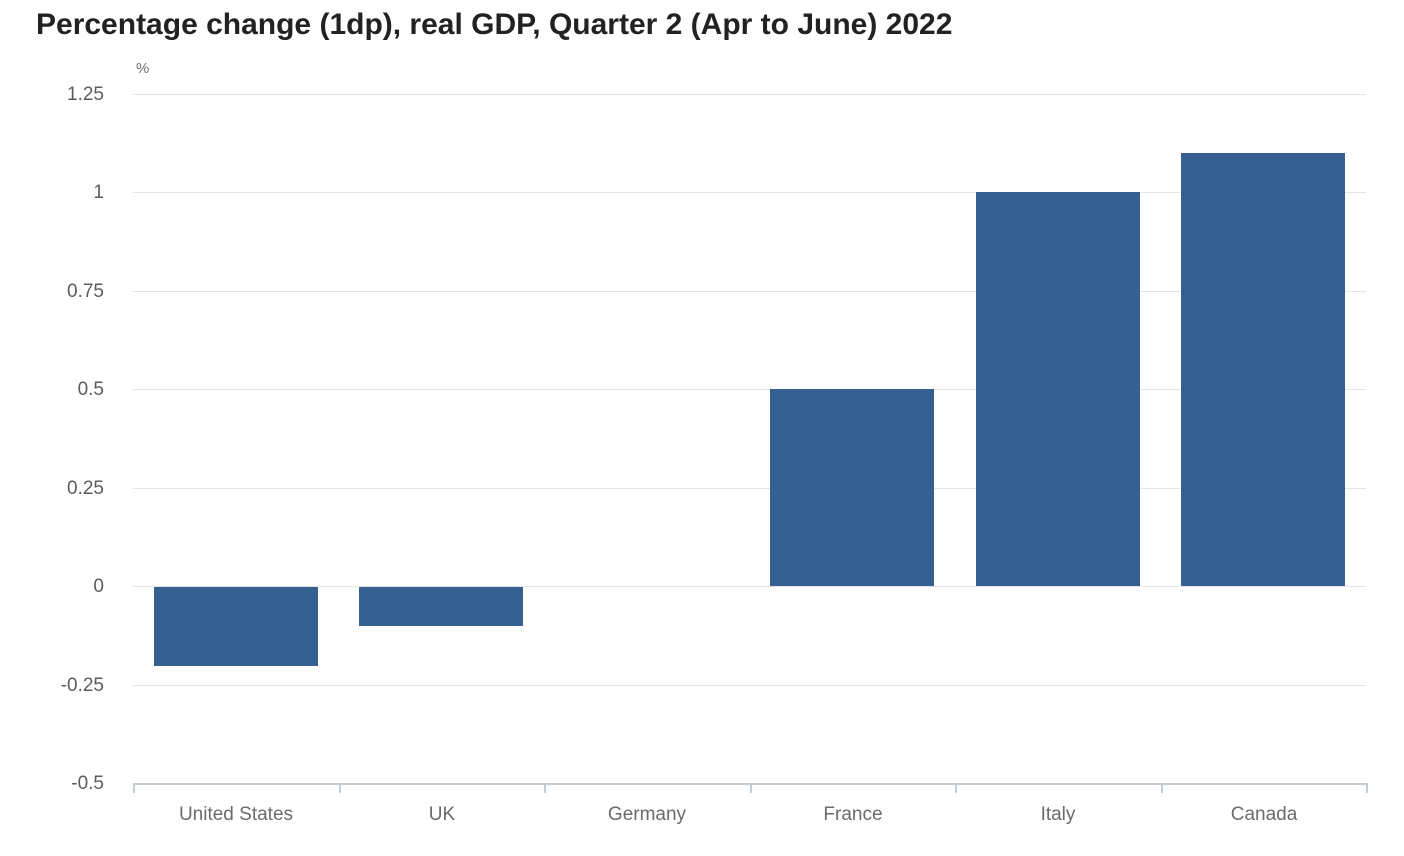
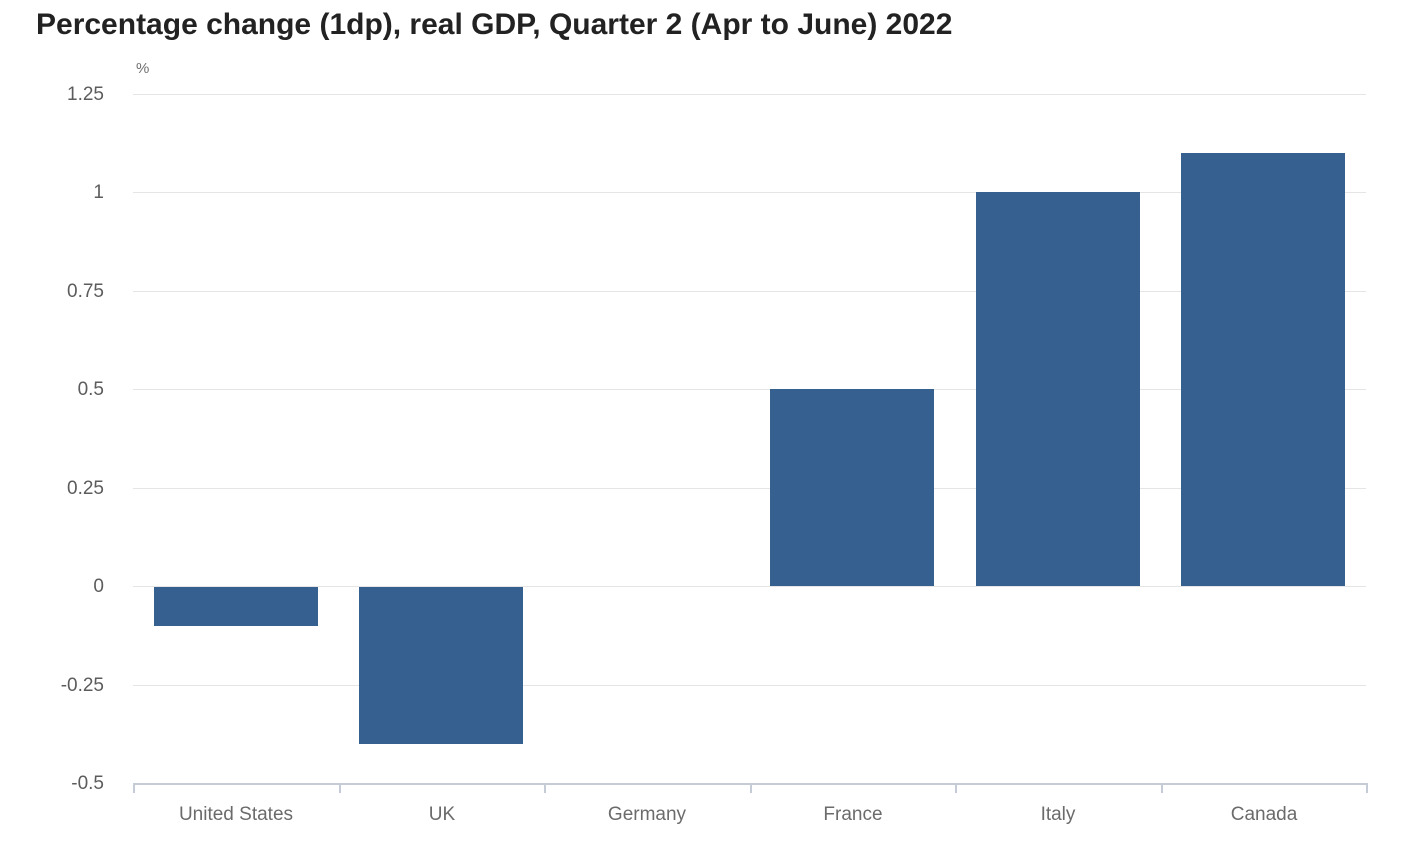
United States: -0.2 -> -0.1
UK: -0.1 -> -0.4
